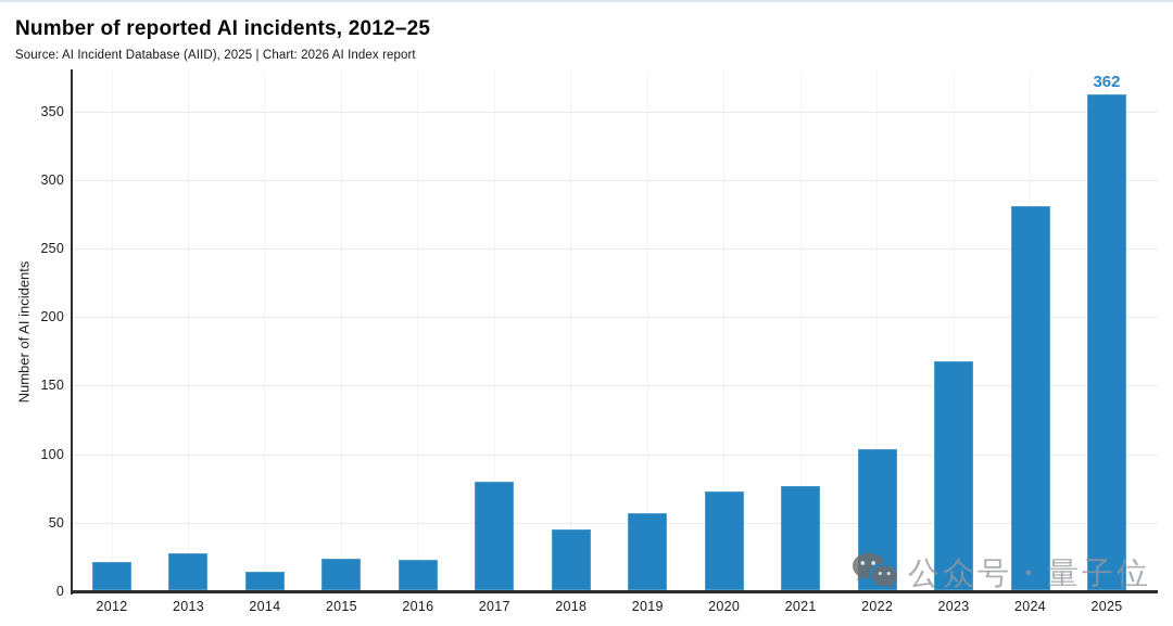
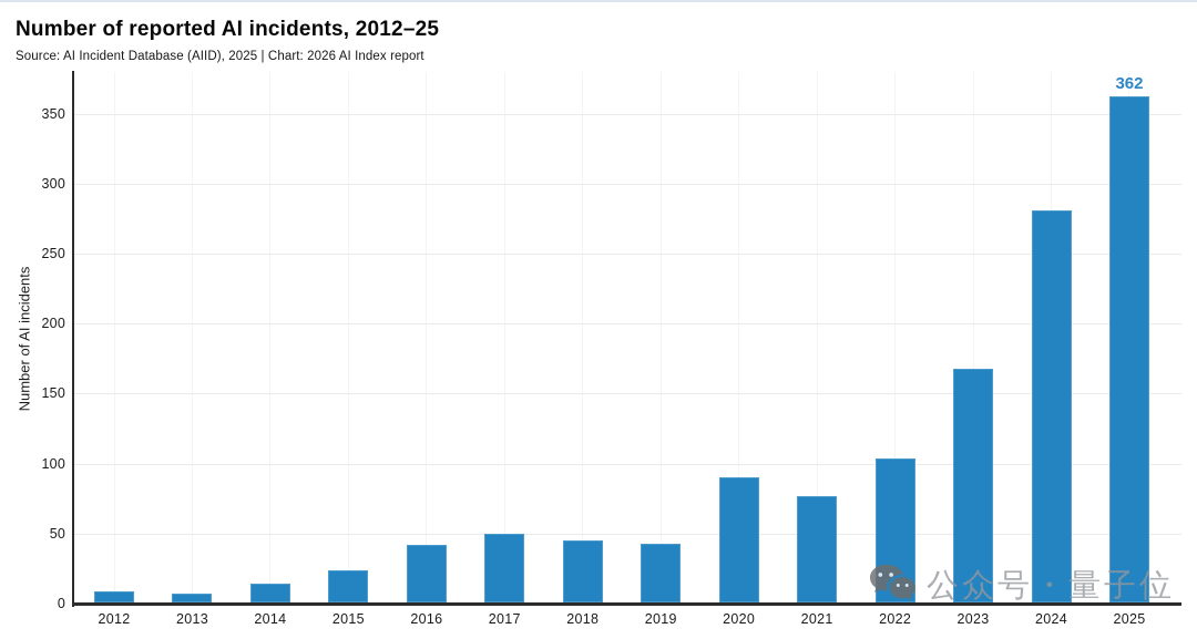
2012: 21 -> 9
2013: 28 -> 7
2016: 23 -> 42
2017: 80 -> 50
2019: 57 -> 43
2020: 73 -> 90
